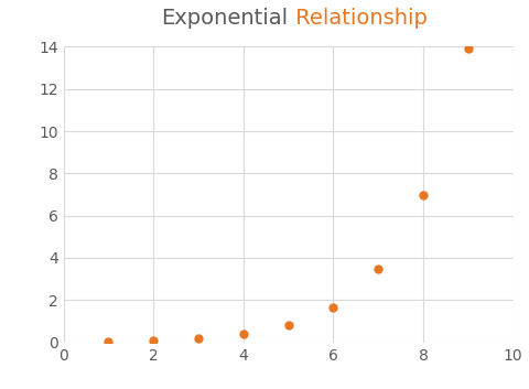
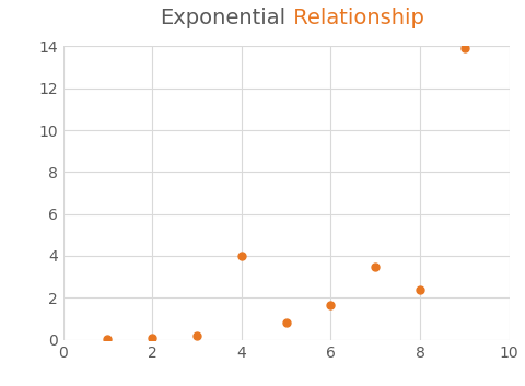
4: 0.4 -> 4.0
8: 7.0 -> 2.4
